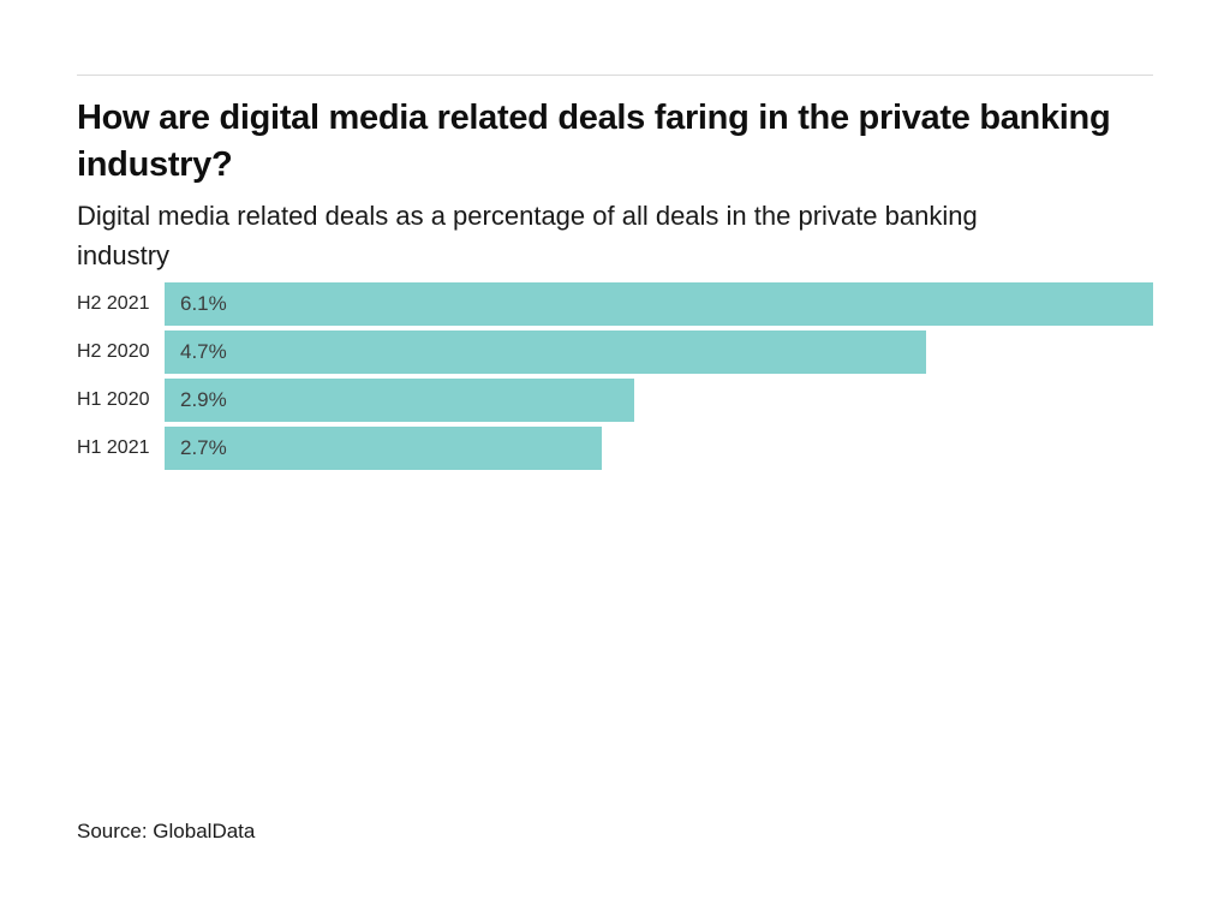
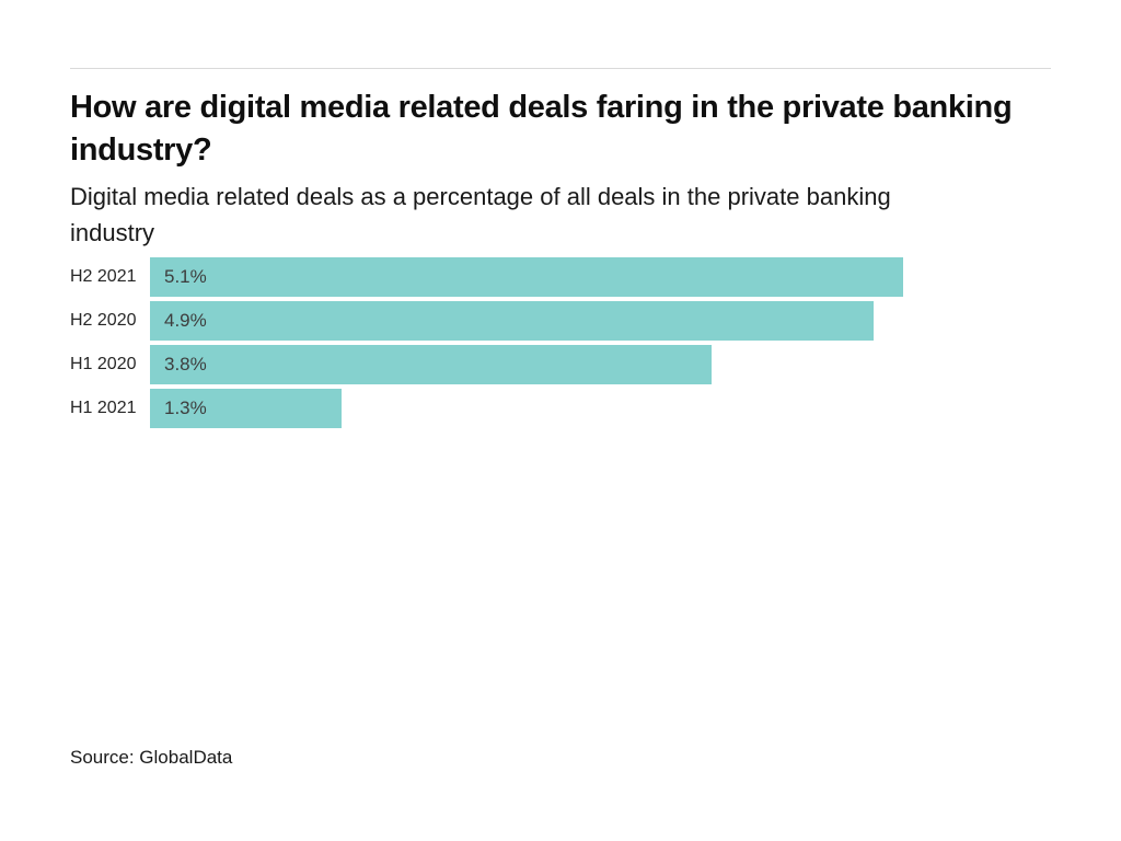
H2 2021: 6.1% -> 5.1%
H2 2020: 4.7% -> 4.9%
H1 2020: 2.9% -> 3.8%
H1 2021: 2.7% -> 1.3%
